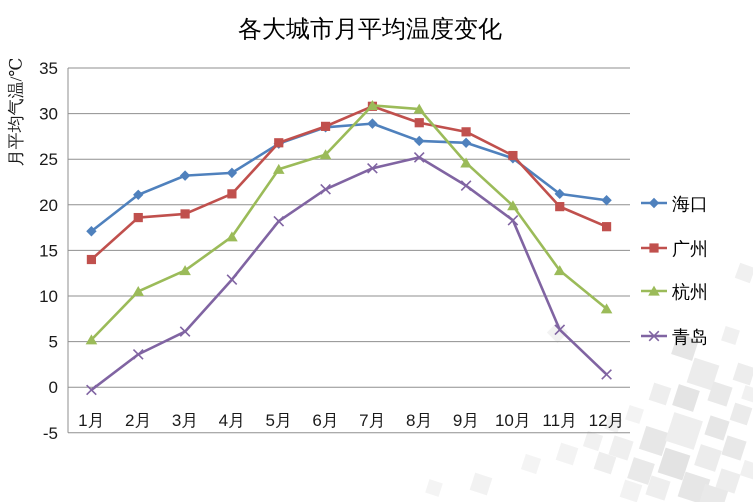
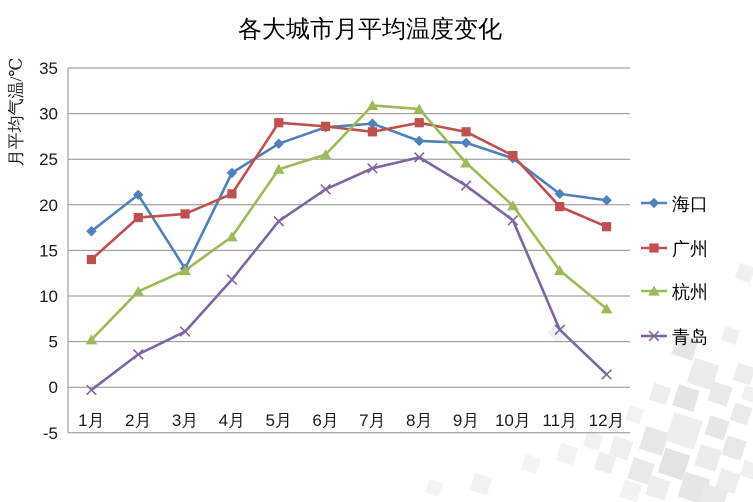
海口/3月: 23 -> 13
广州/5月: 27 -> 29
广州/7月: 31 -> 28
